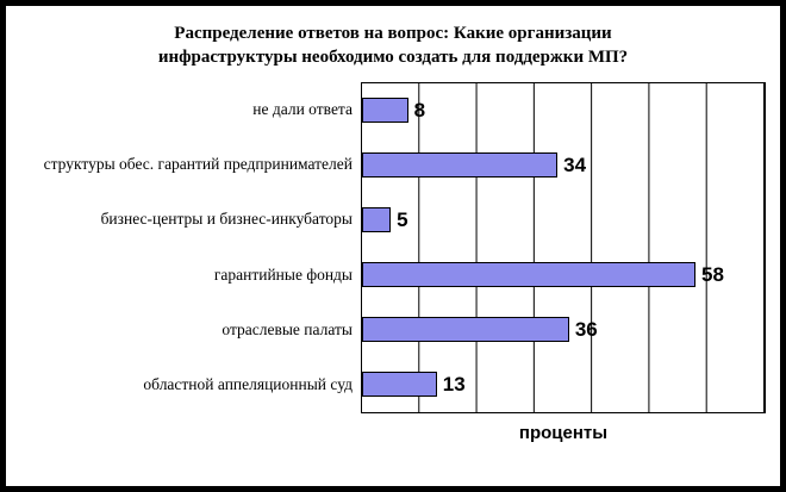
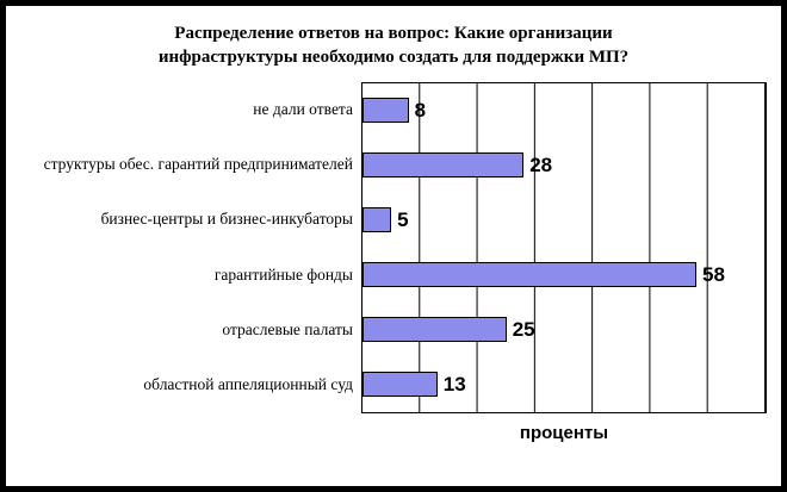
структуры обес. гарантий предпринимателей: 34 -> 28
отраслевые палаты: 36 -> 25
